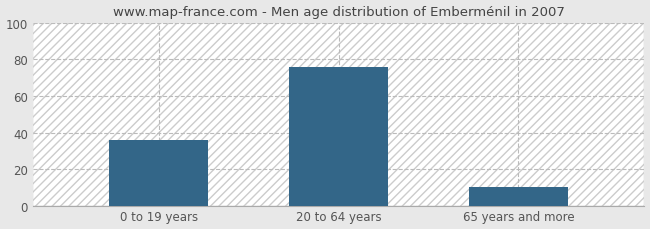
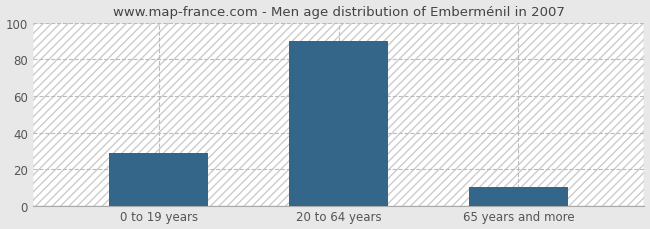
0 to 19 years: 36 -> 29
20 to 64 years: 76 -> 90
